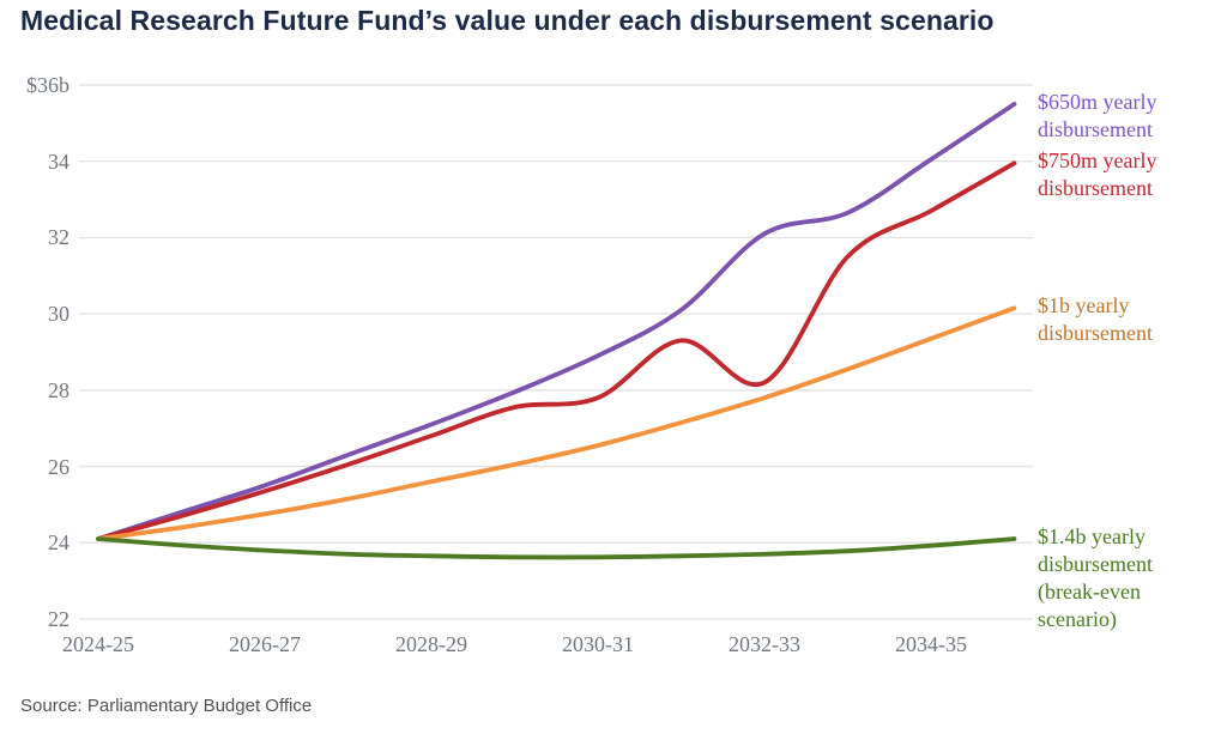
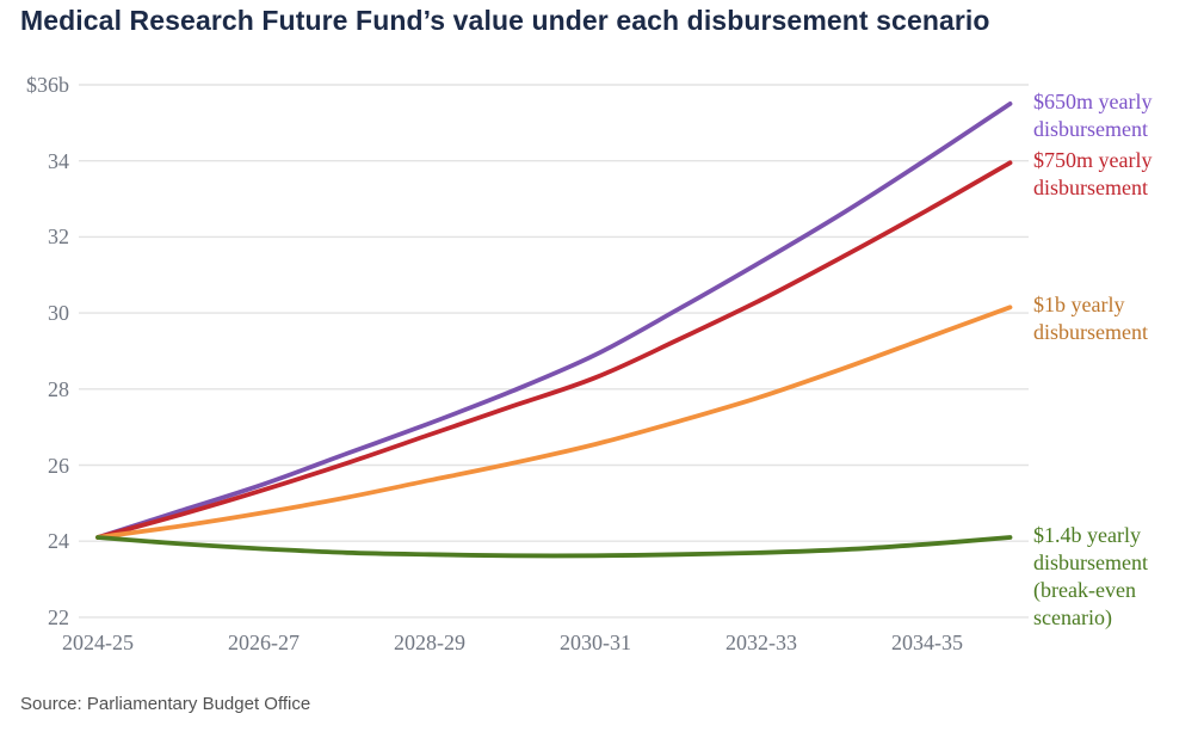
$750m yearly disbursement/2030-31: $27.8b -> $28.3b
$650m yearly disbursement/2032-33: $32.1b -> $31.4b
$750m yearly disbursement/2032-33: $28.2b -> $30.4b
